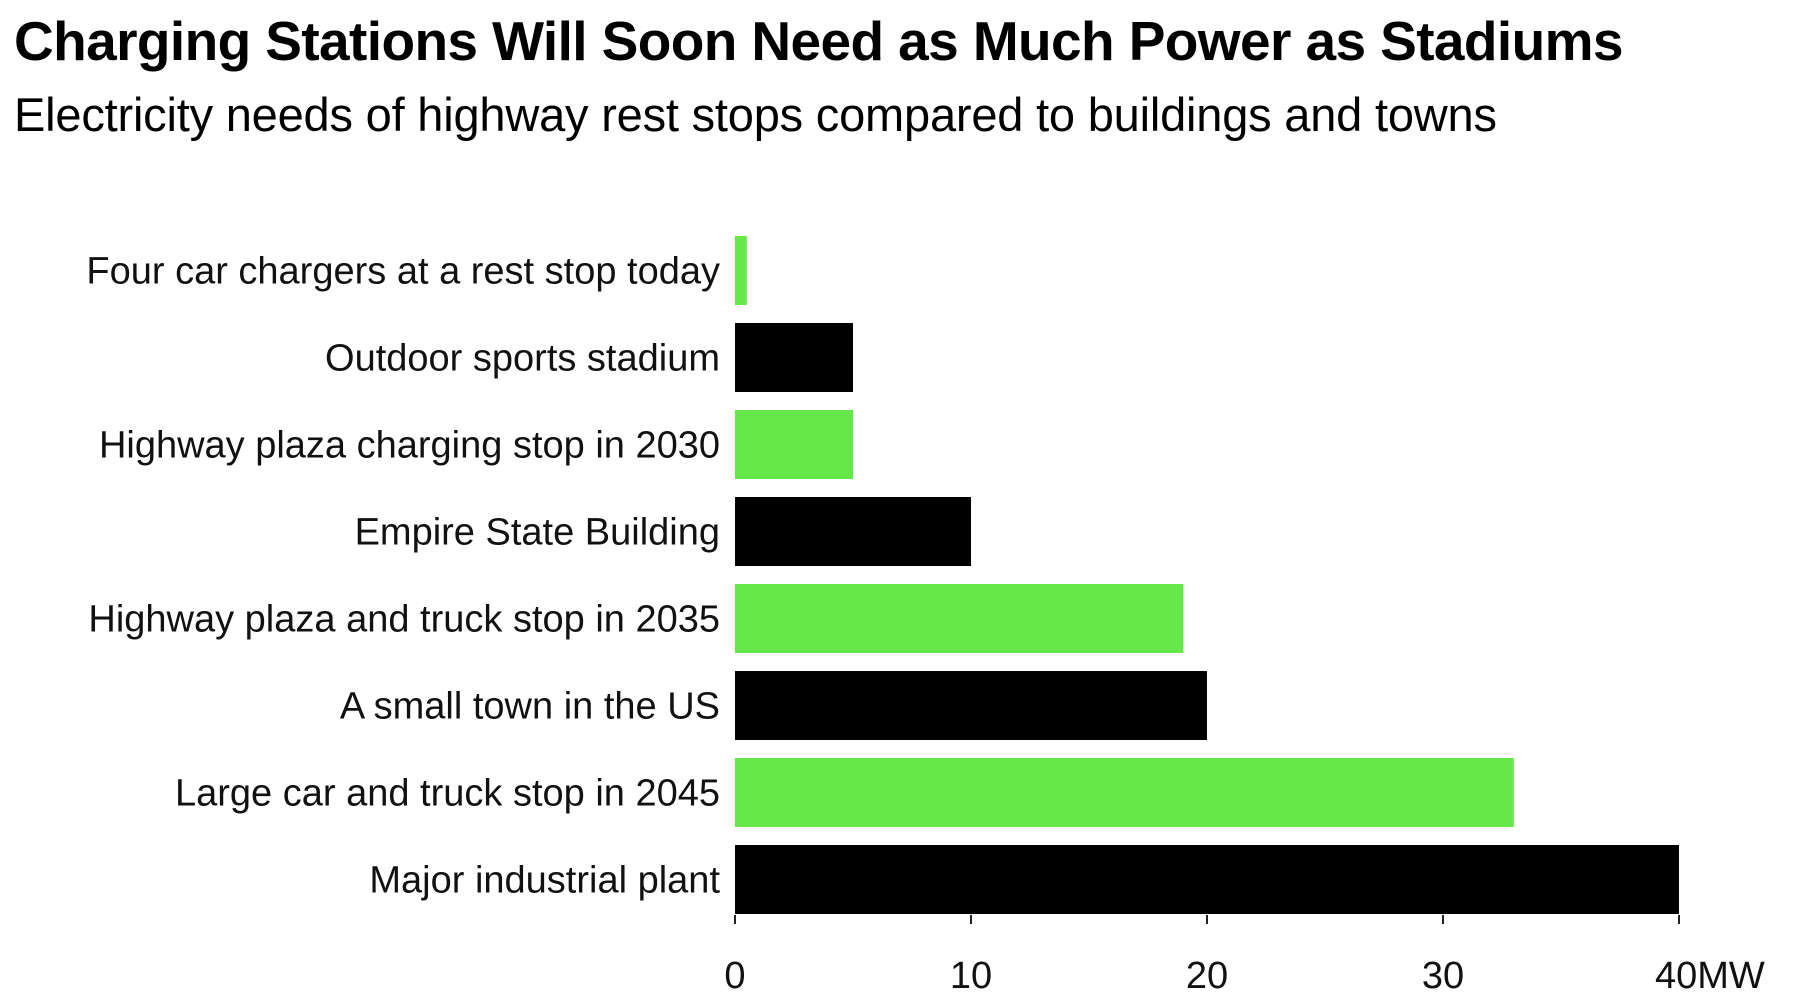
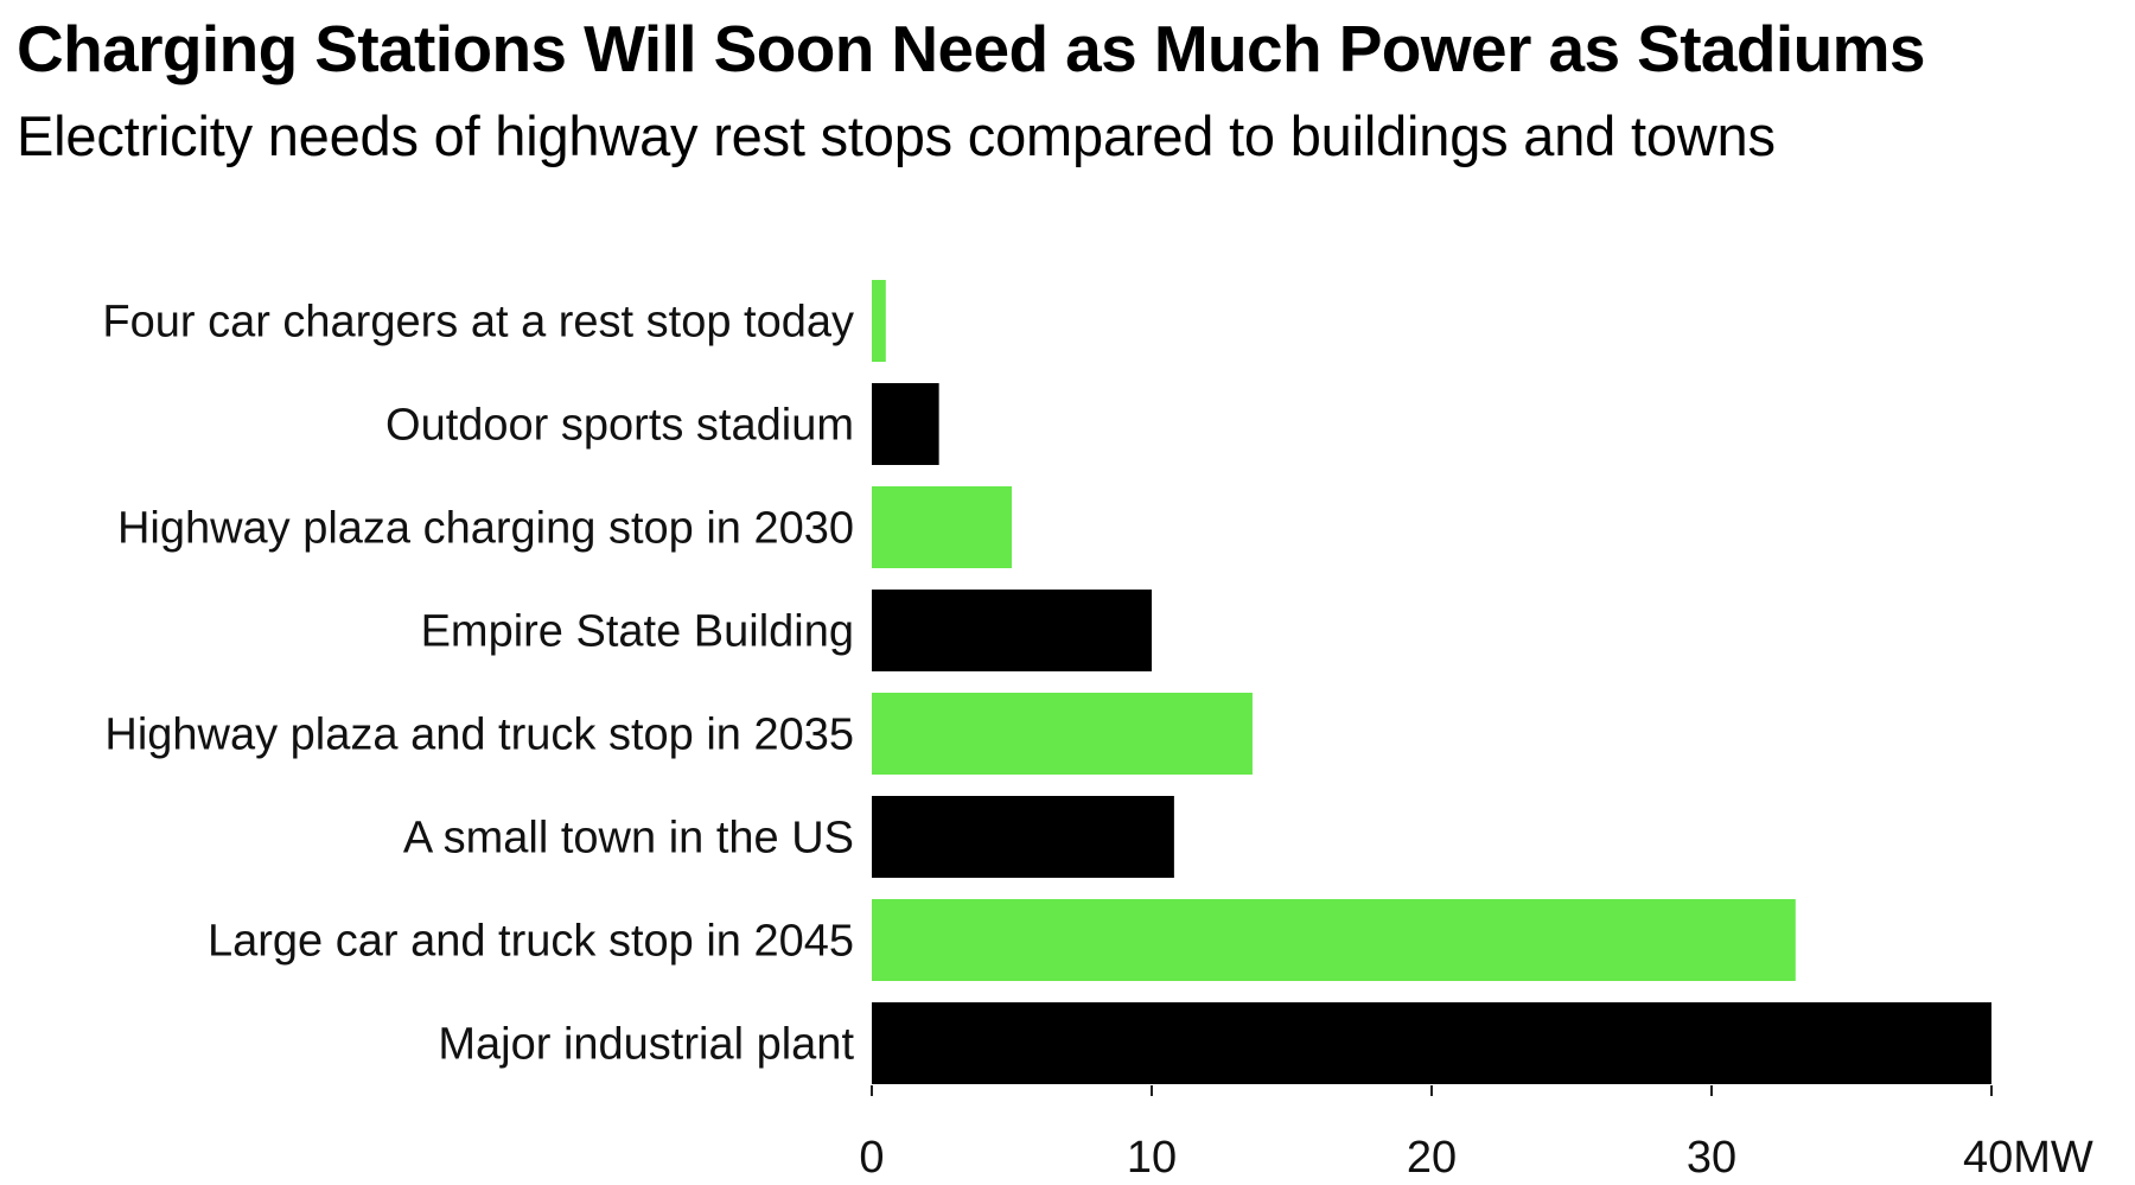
Outdoor sports stadium: 5.0 -> 2.4
Highway plaza and truck stop in 2035: 19.0 -> 13.6
A small town in the US: 20.0 -> 10.8
